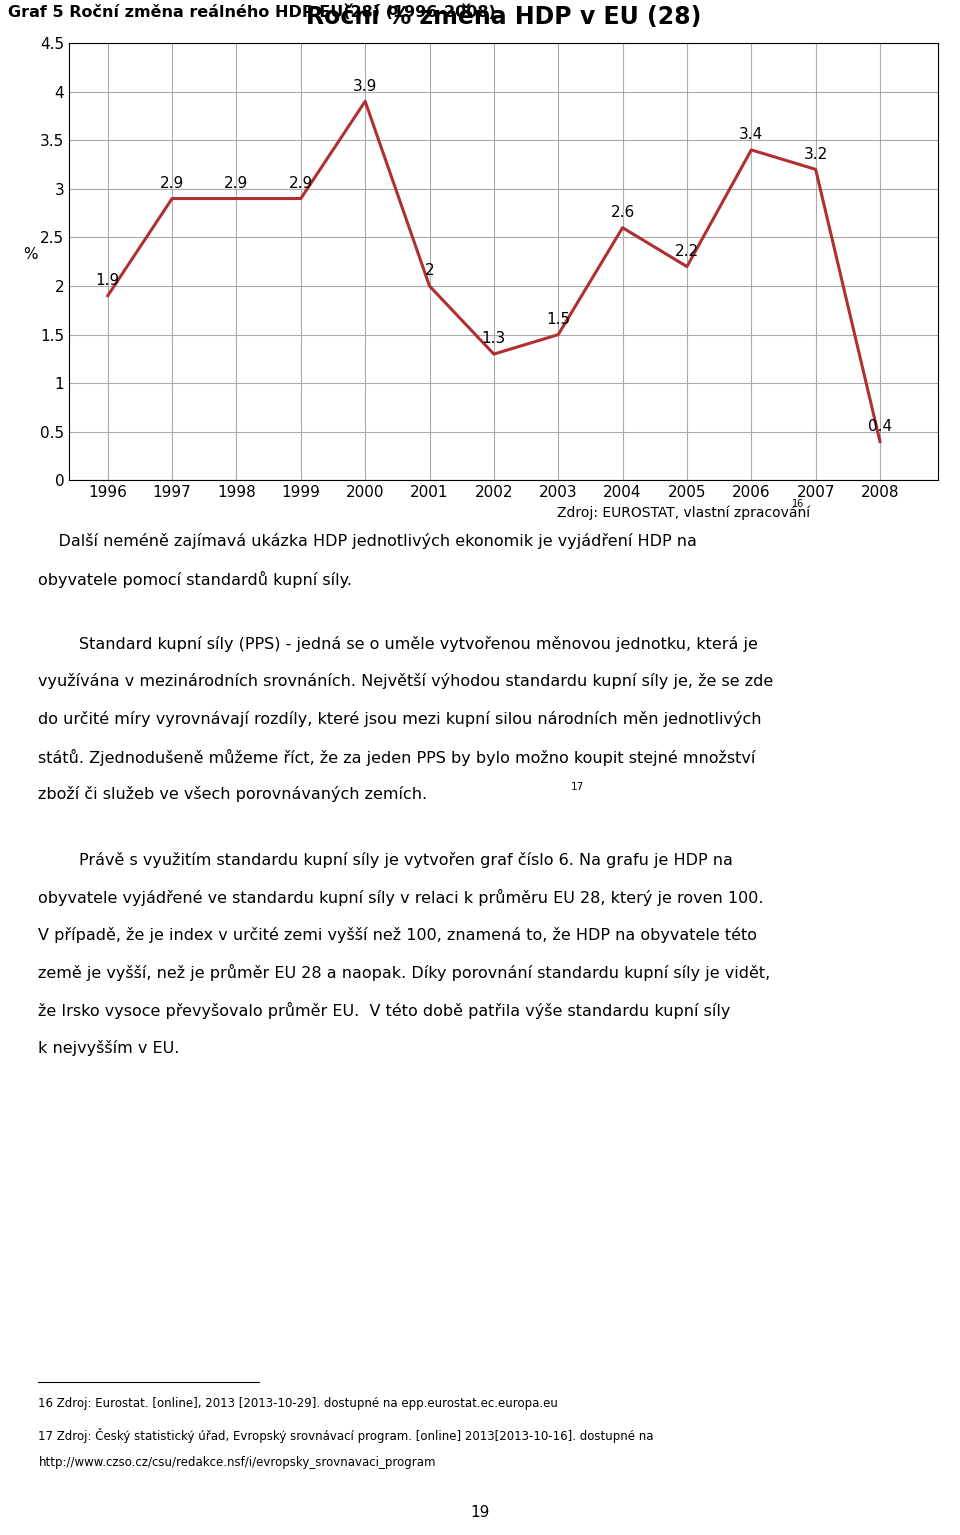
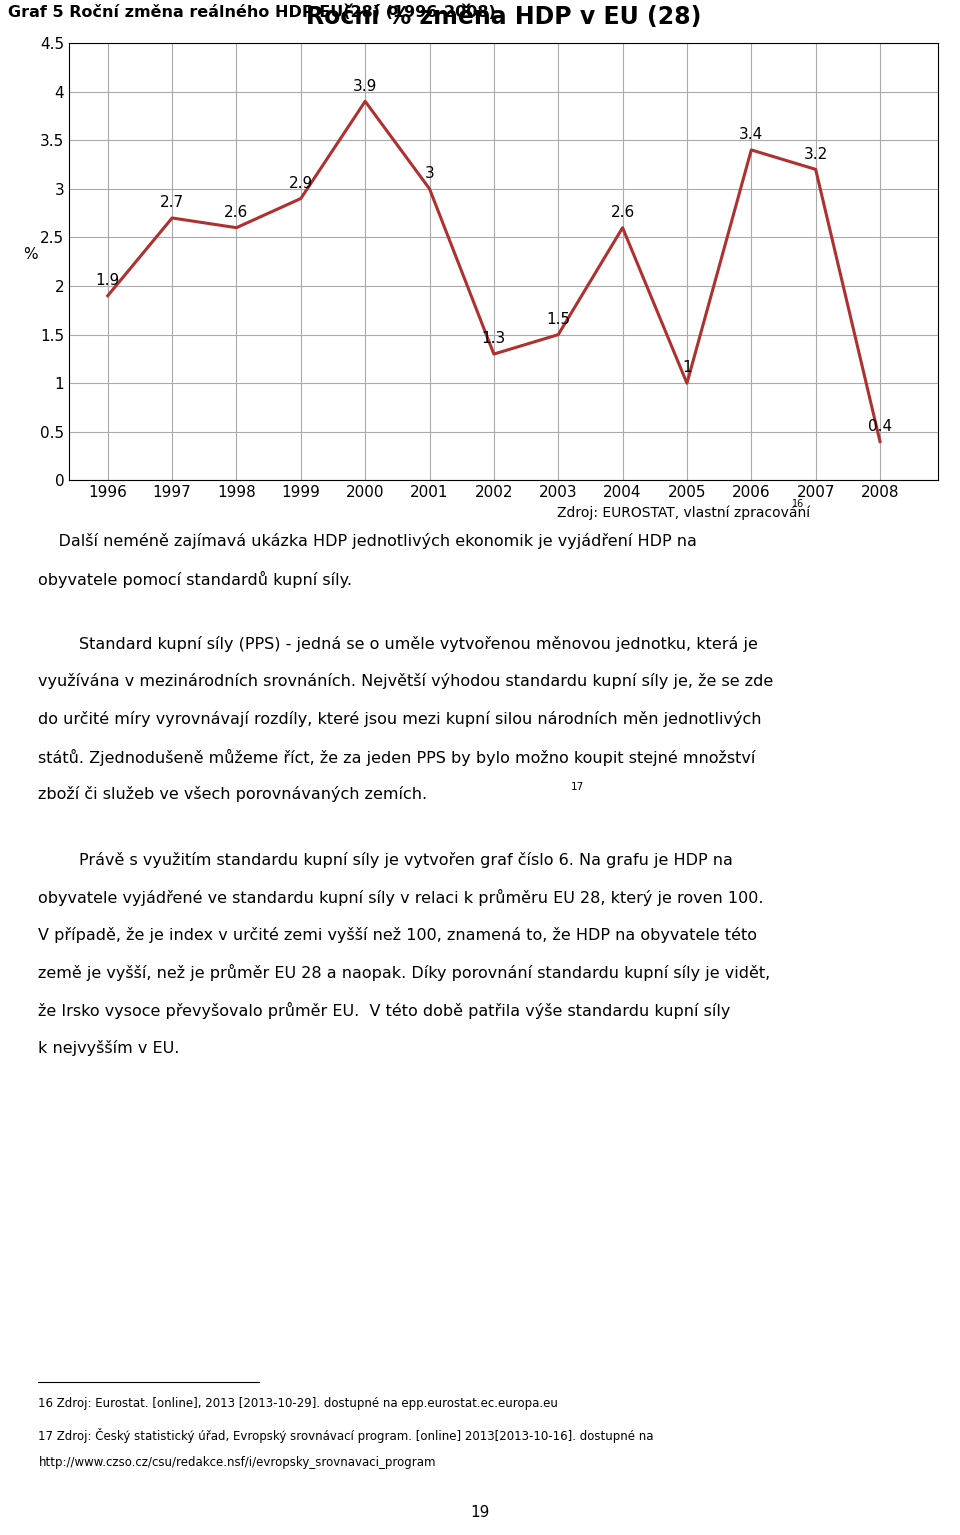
1997: 2.9 -> 2.7
1998: 2.9 -> 2.6
2001: 2 -> 3
2005: 2.2 -> 1
